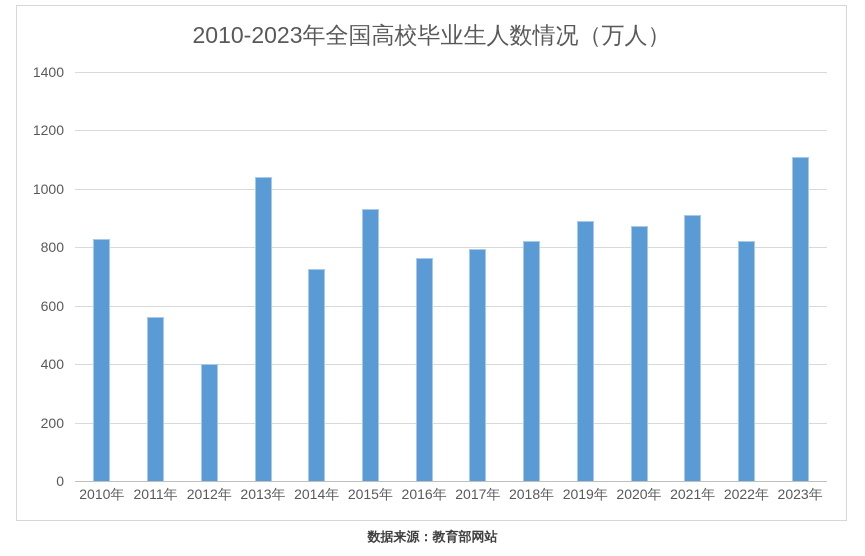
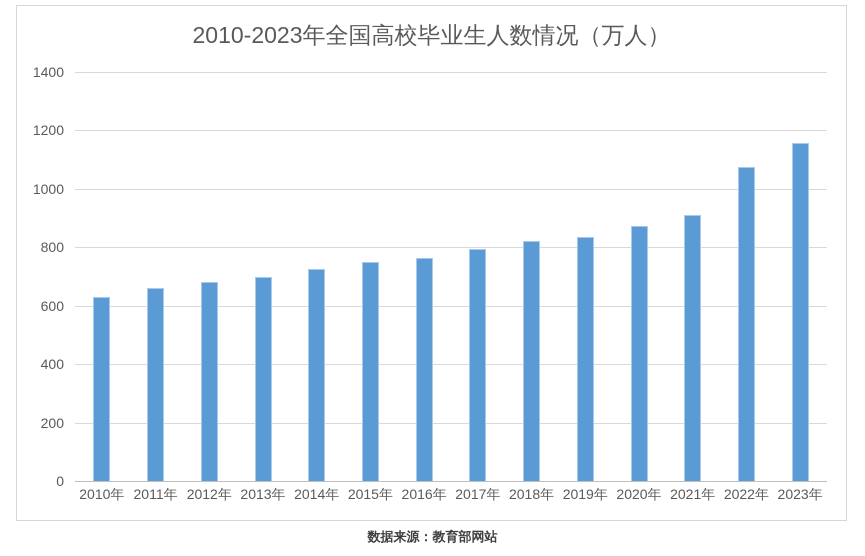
2010年: 830 -> 630
2011年: 560 -> 660
2012年: 400 -> 680
2013年: 1040 -> 700
2015年: 930 -> 750
2019年: 890 -> 830
2022年: 820 -> 1080
2023年: 1110 -> 1160
